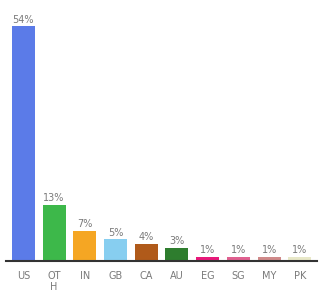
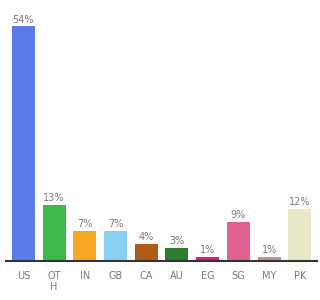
GB: 5% -> 7%
SG: 1% -> 9%
PK: 1% -> 12%
